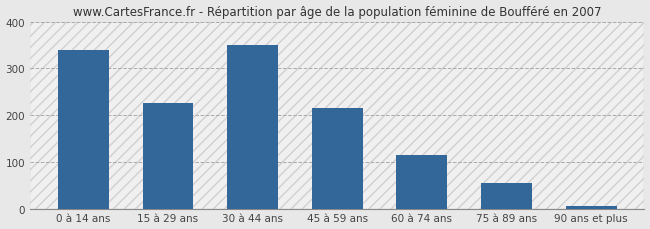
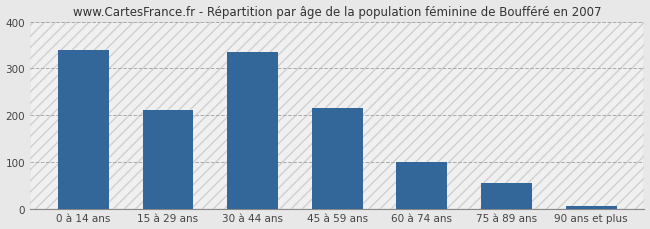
15 à 29 ans: 225 -> 210
30 à 44 ans: 350 -> 335
60 à 74 ans: 115 -> 100
